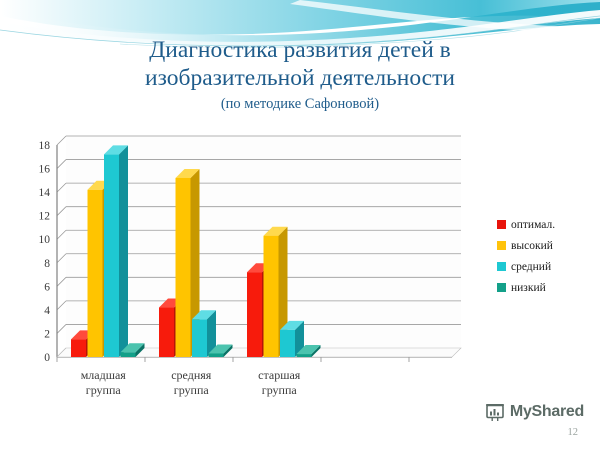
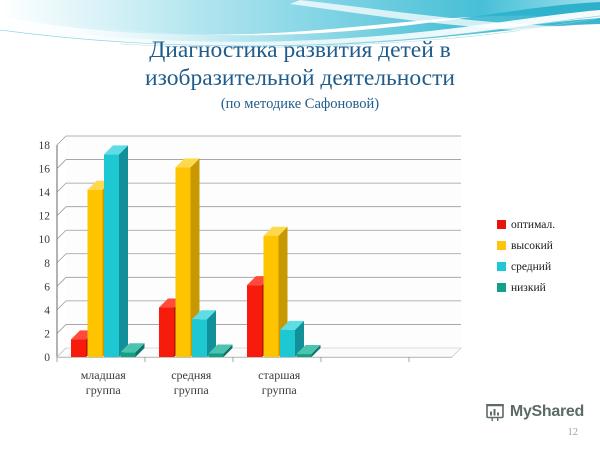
высокий/средняя группа: 15.2 -> 16.1
оптимал./старшая группа: 7.2 -> 6.1
